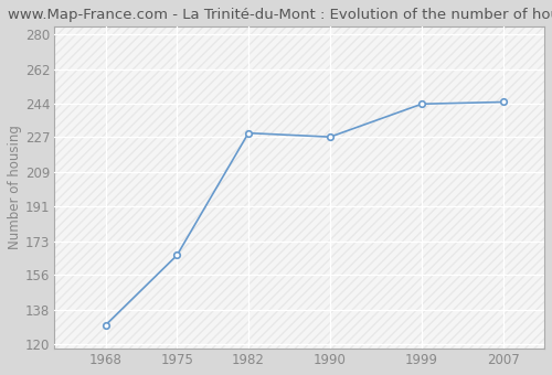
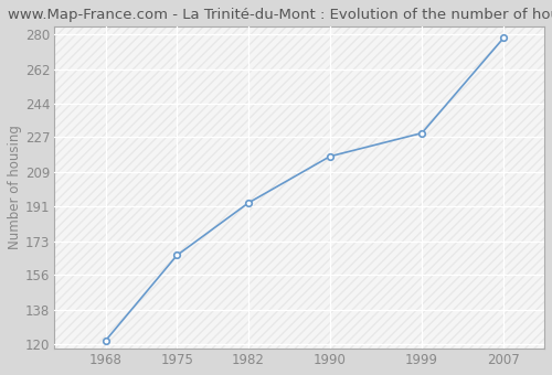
1968: 130 -> 122
1982: 229 -> 193
1990: 227 -> 217
1999: 244 -> 229
2007: 245 -> 278
